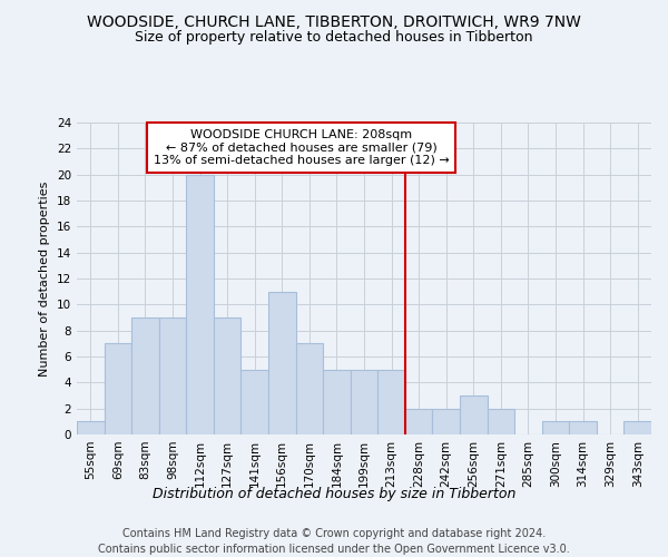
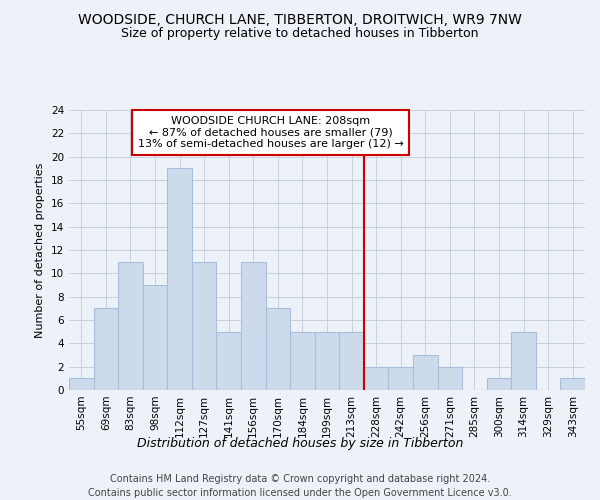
83sqm: 9 -> 11
112sqm: 20 -> 19
127sqm: 9 -> 11
314sqm: 1 -> 5
